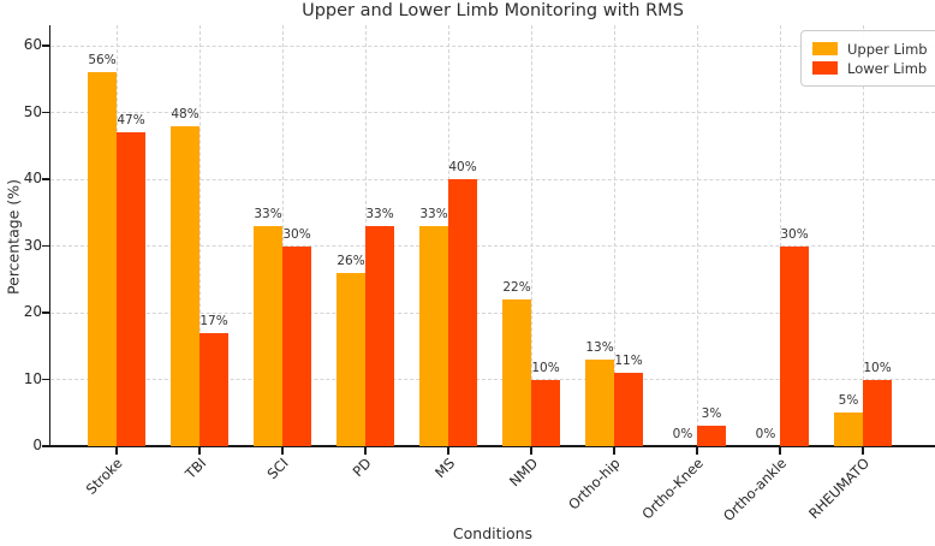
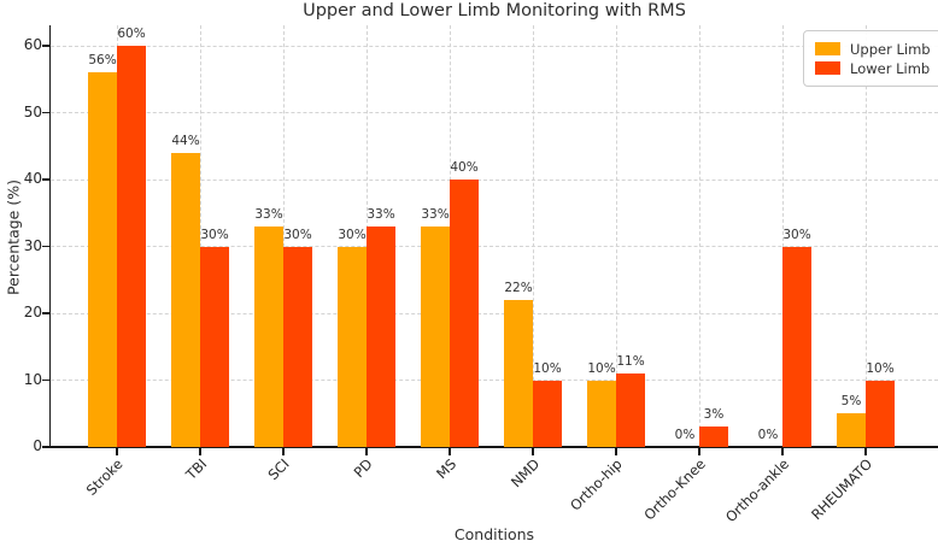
Lower Limb/Stroke: 47% -> 60%
Upper Limb/TBI: 48% -> 44%
Lower Limb/TBI: 17% -> 30%
Upper Limb/PD: 26% -> 30%
Upper Limb/Ortho-hip: 13% -> 10%
